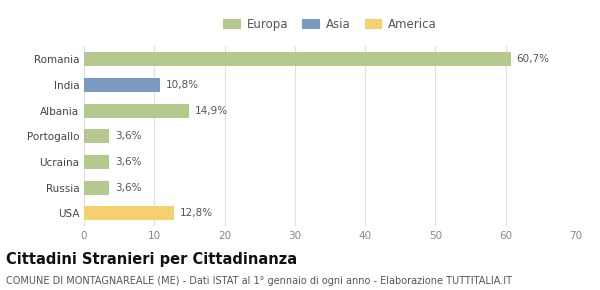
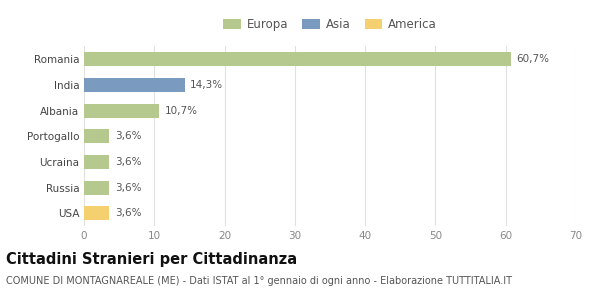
India: 10,8% -> 14,3%
Albania: 14,9% -> 10,7%
USA: 12,8% -> 3,6%
